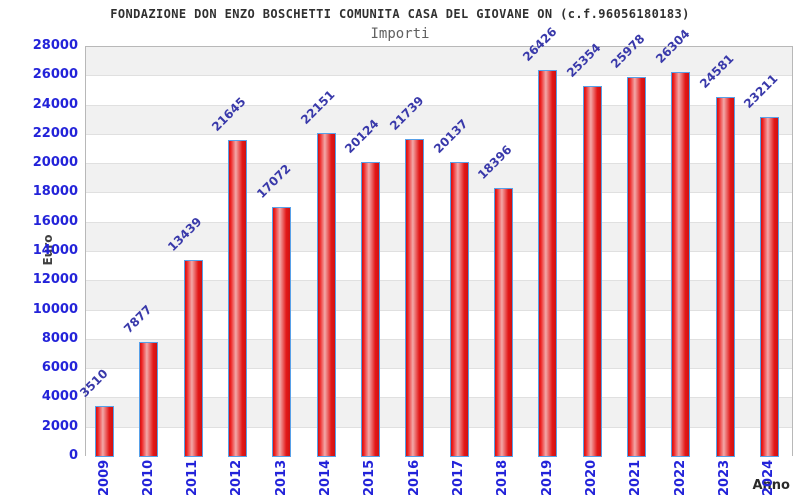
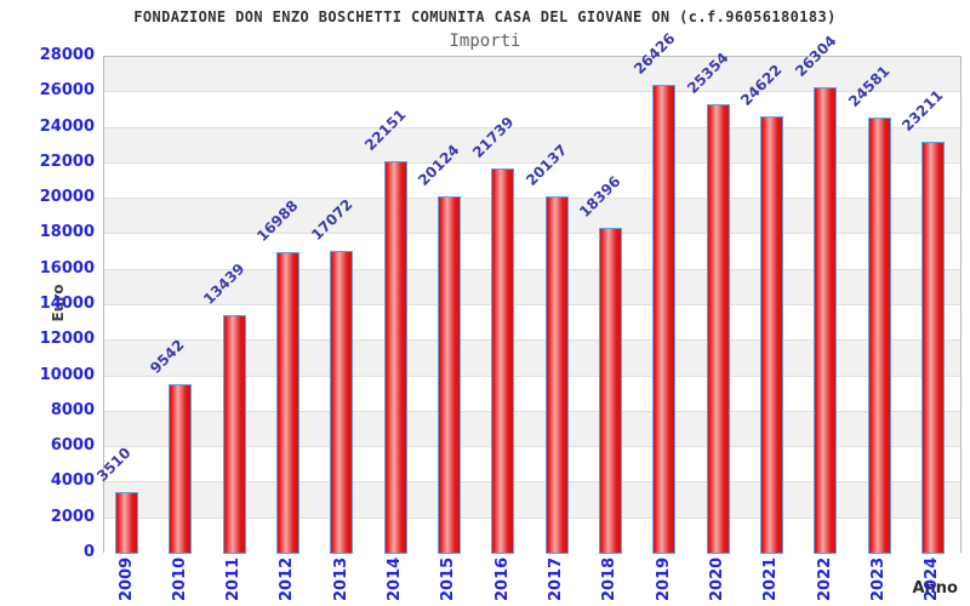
2010: 7877 -> 9542
2012: 21645 -> 16988
2021: 25978 -> 24622
